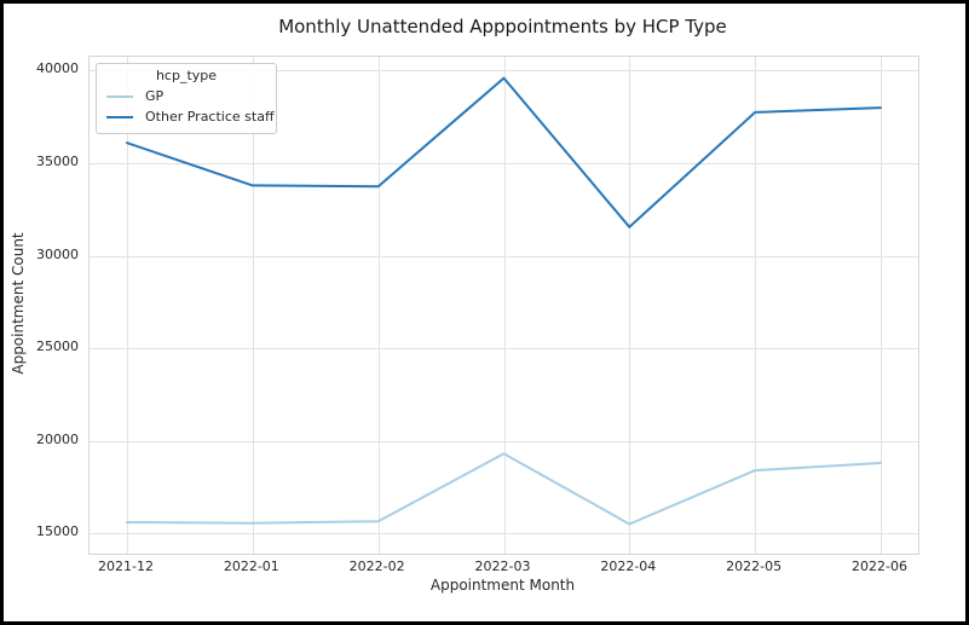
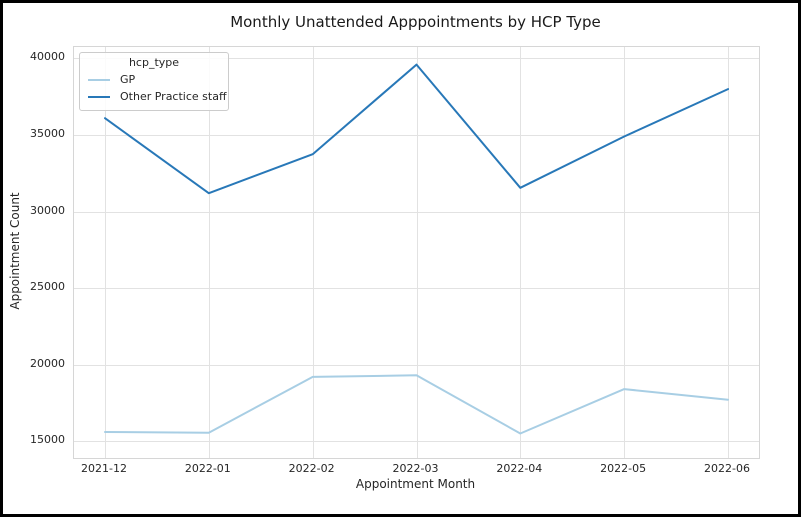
Other Practice staff/2022-01: 33800 -> 31200
GP/2022-02: 15600 -> 19200
Other Practice staff/2022-05: 37800 -> 34900
GP/2022-06: 18800 -> 17700
